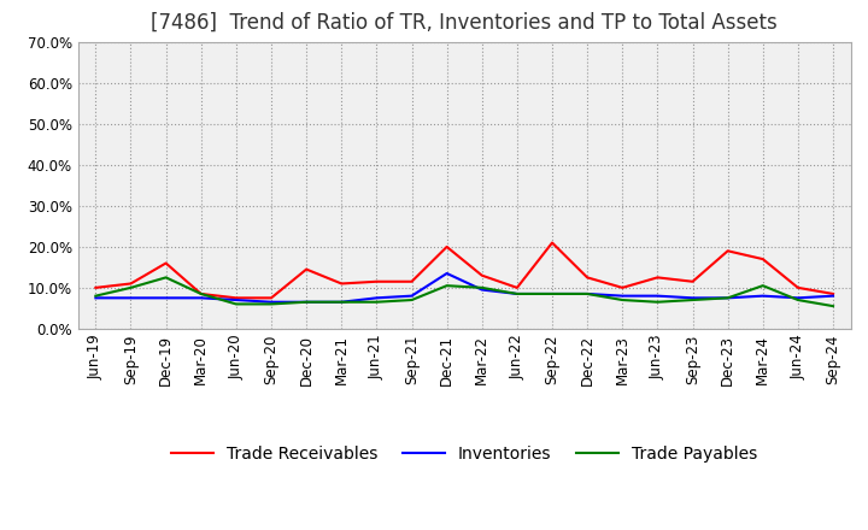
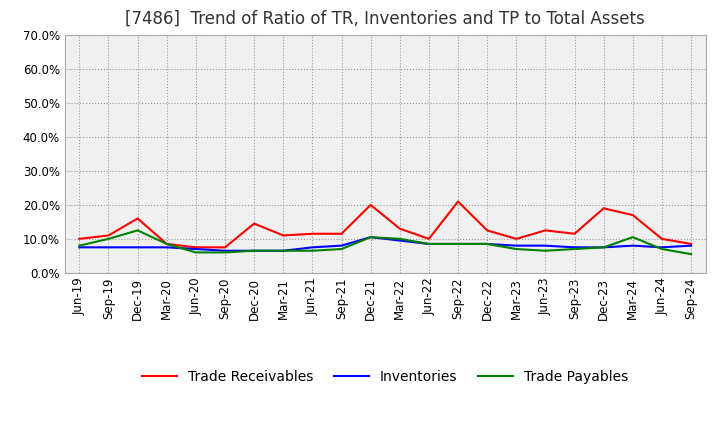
Inventories/Dec-21: 13.5% -> 10.5%
